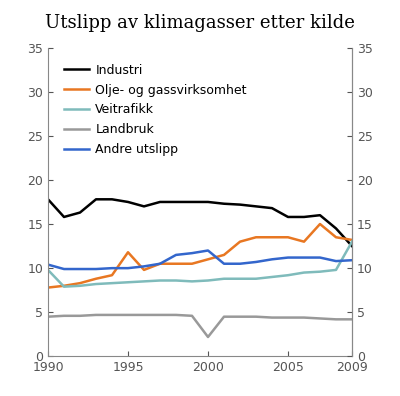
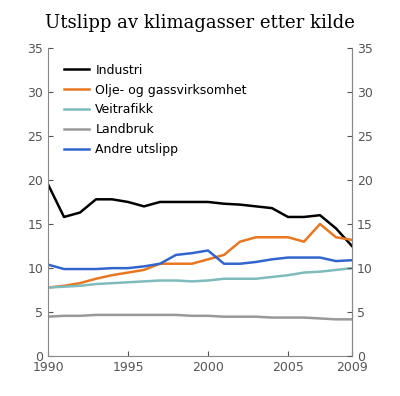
Industri/1990: 17.8 -> 19.5
Veitrafikk/1990: 9.8 -> 7.8
Olje- og gassvirksomhet/1995: 11.8 -> 9.5
Landbruk/2000: 2.2 -> 4.6
Veitrafikk/2009: 13.0 -> 10.0
